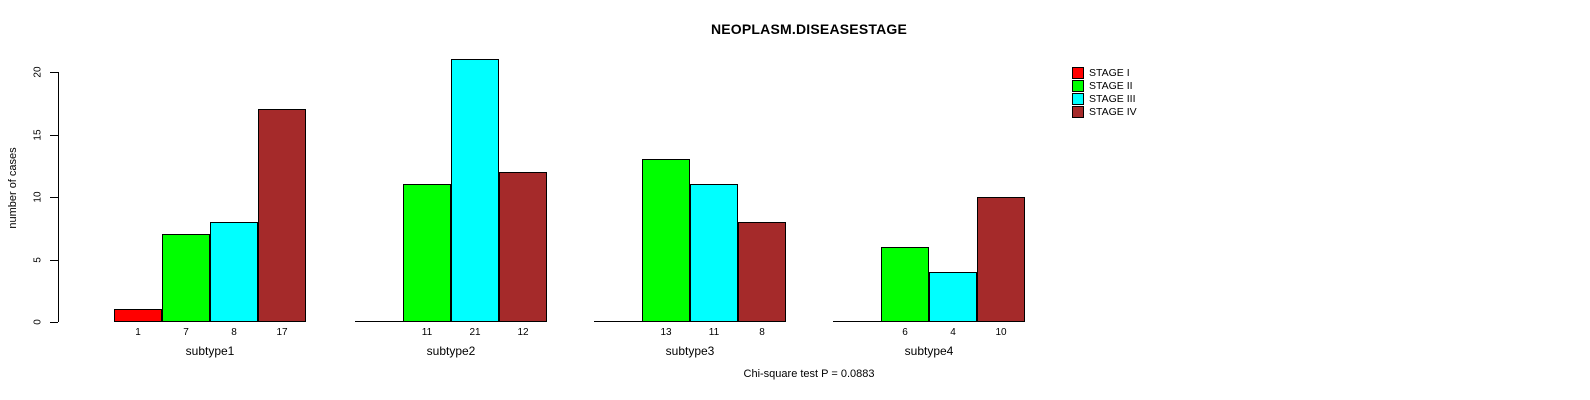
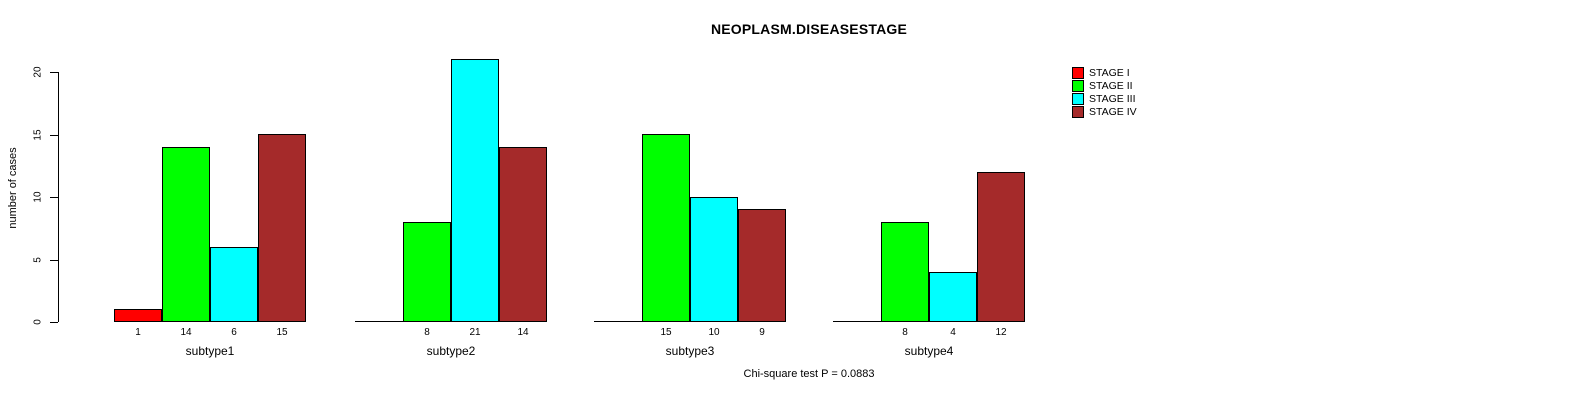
STAGE II/subtype1: 7 -> 14
STAGE III/subtype1: 8 -> 6
STAGE IV/subtype1: 17 -> 15
STAGE II/subtype2: 11 -> 8
STAGE IV/subtype2: 12 -> 14
STAGE II/subtype3: 13 -> 15
STAGE III/subtype3: 11 -> 10
STAGE IV/subtype3: 8 -> 9
STAGE II/subtype4: 6 -> 8
STAGE IV/subtype4: 10 -> 12
